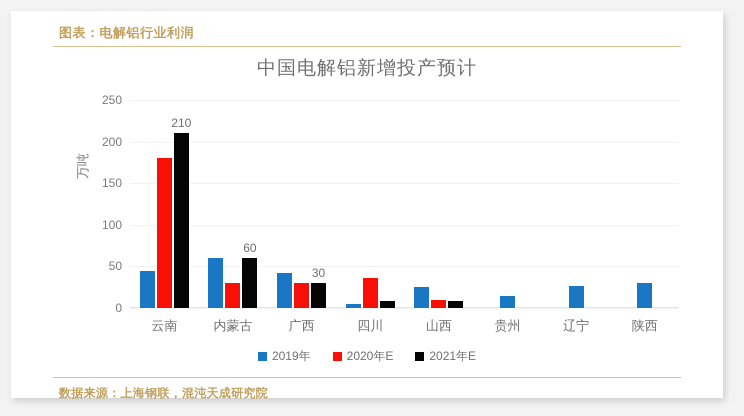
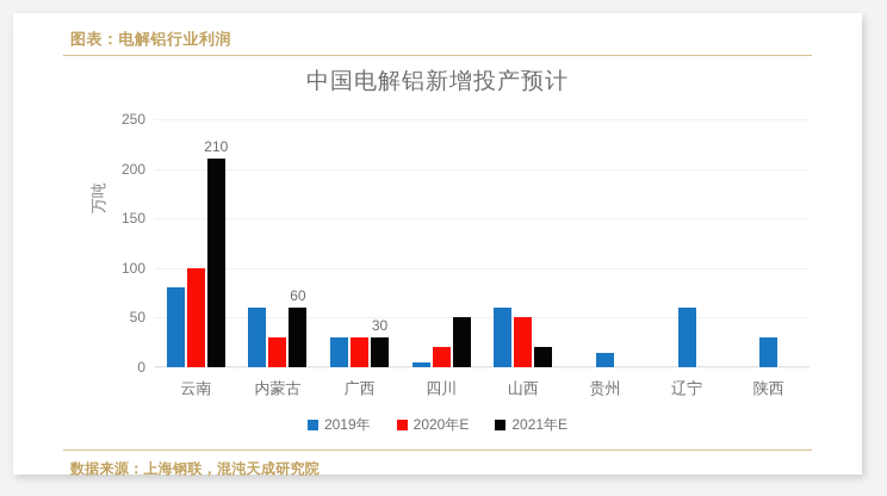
2019年/云南: 40 -> 80
2020年E/云南: 180 -> 100
2019年/广西: 40 -> 30
2020年E/四川: 40 -> 20
2021年E/四川: 10 -> 50
2019年/山西: 20 -> 60
2020年E/山西: 10 -> 50
2021年E/山西: 10 -> 20
2019年/辽宁: 30 -> 60
